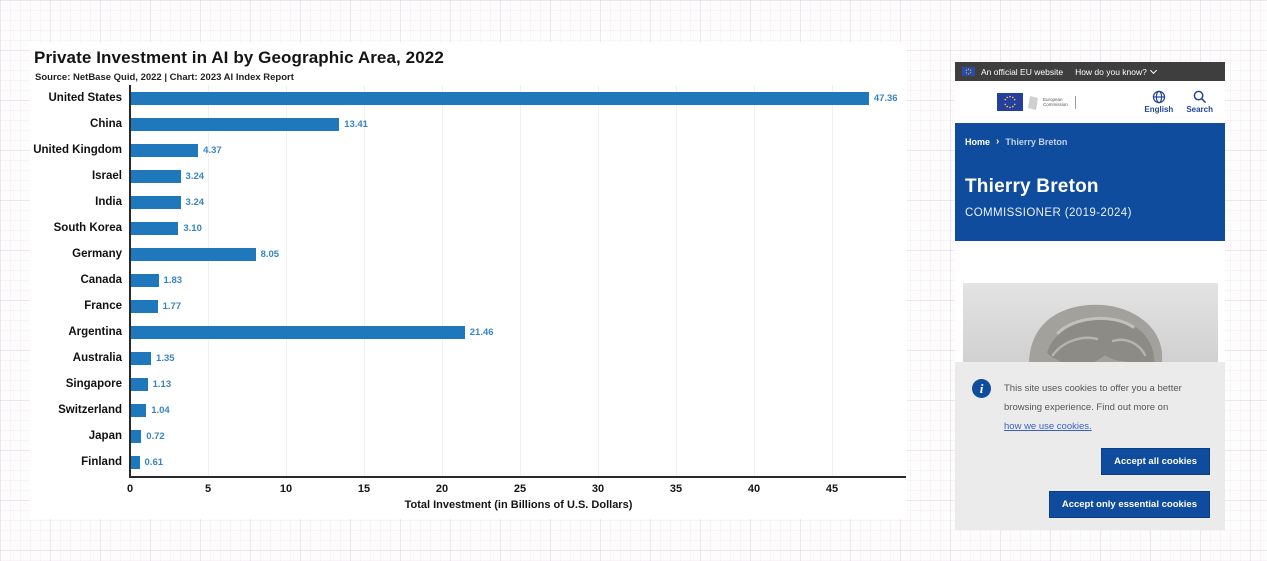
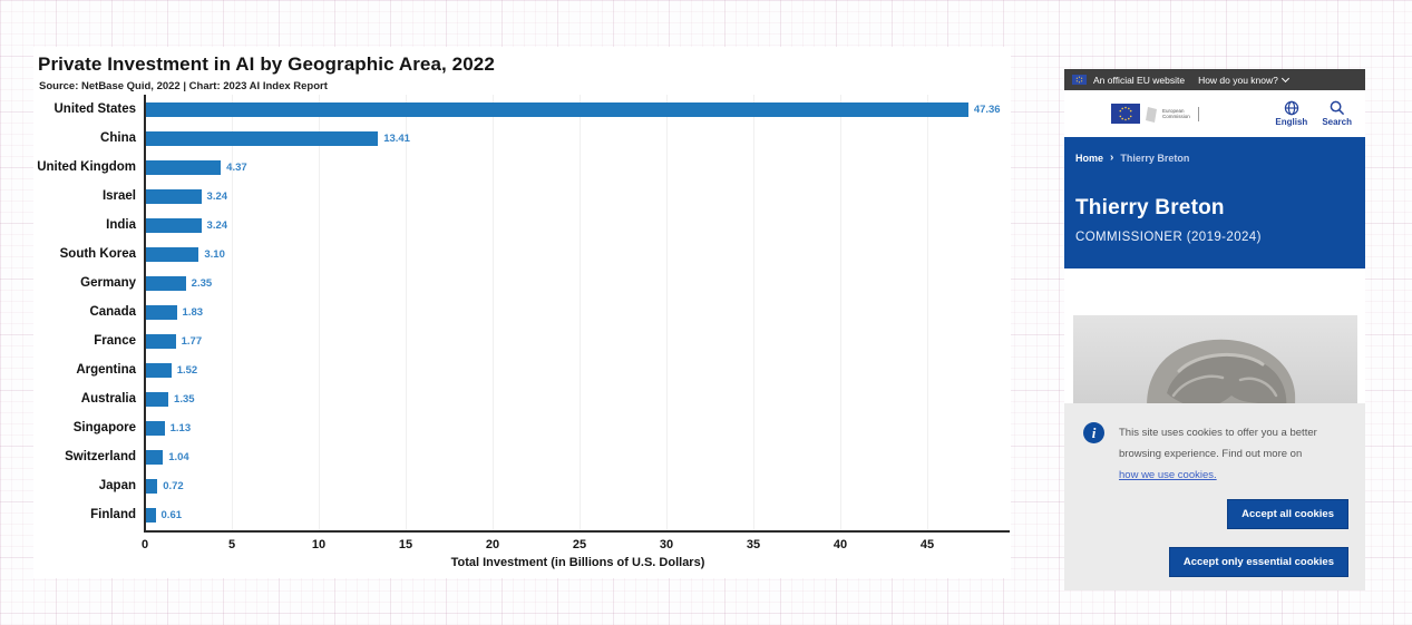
Germany: 8.05 -> 2.35
Argentina: 21.46 -> 1.52
